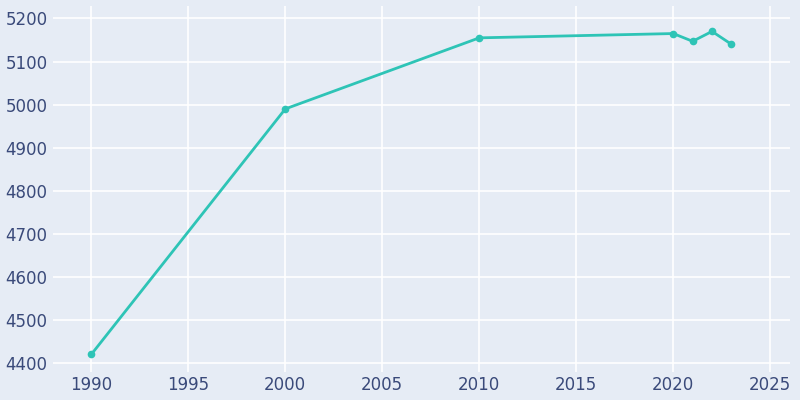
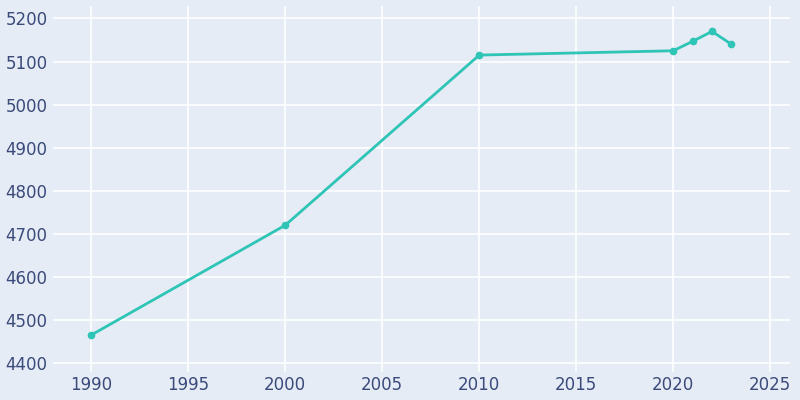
1990: 4420 -> 4465
2000: 4990 -> 4720
2010: 5155 -> 5115
2020: 5165 -> 5125
